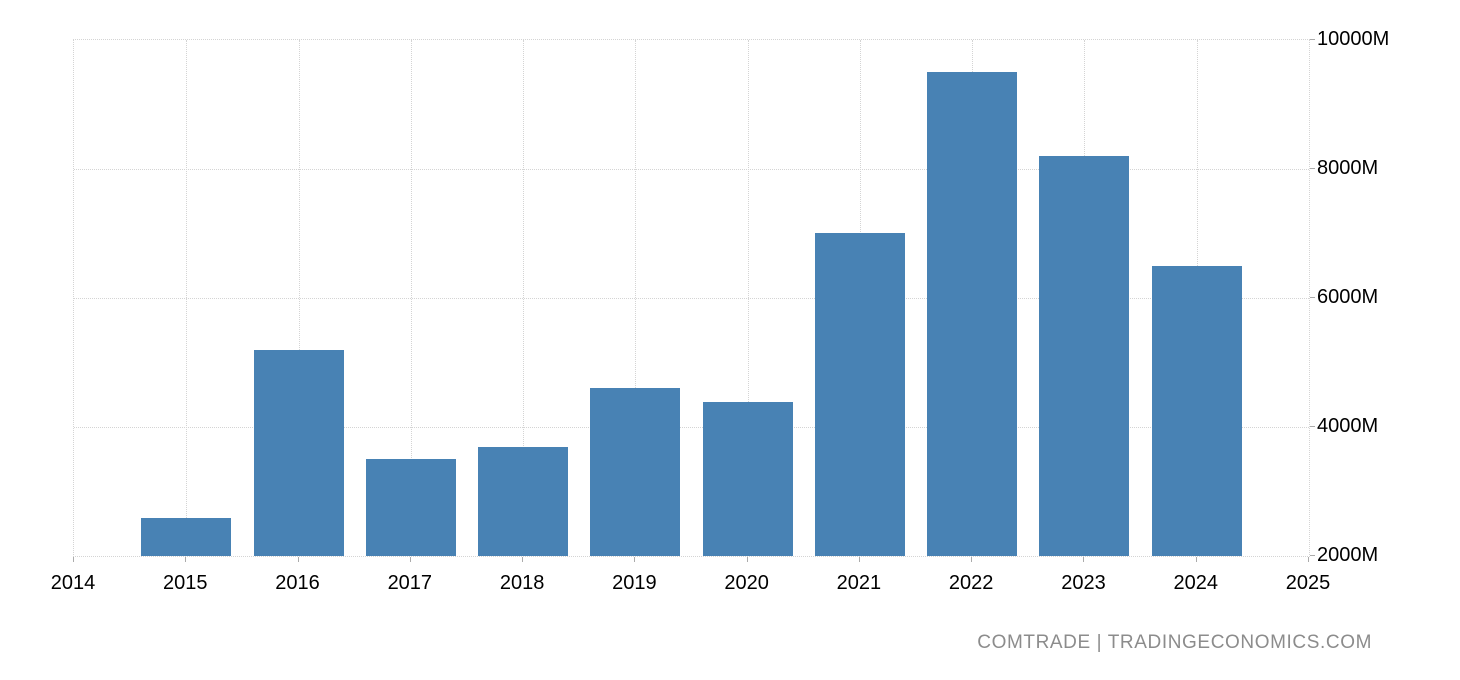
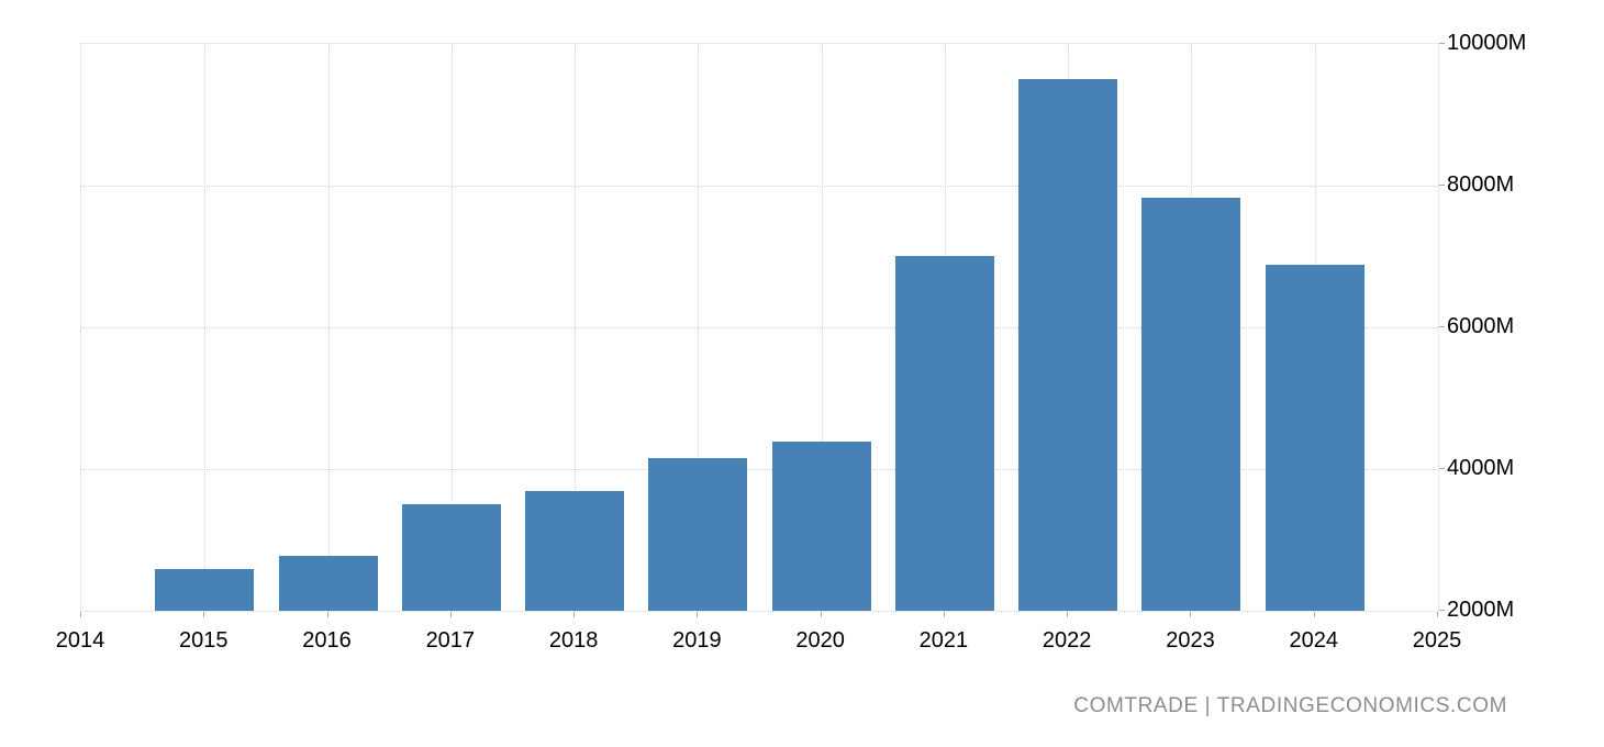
2016: 5200M -> 2800M
2019: 4600M -> 4200M
2023: 8200M -> 7800M
2024: 6500M -> 6900M
